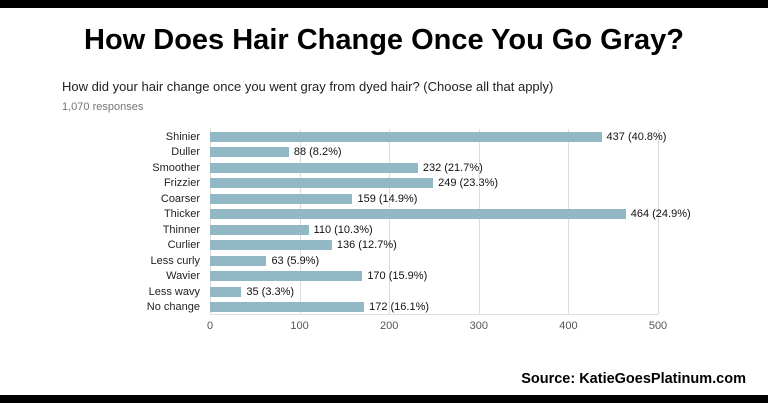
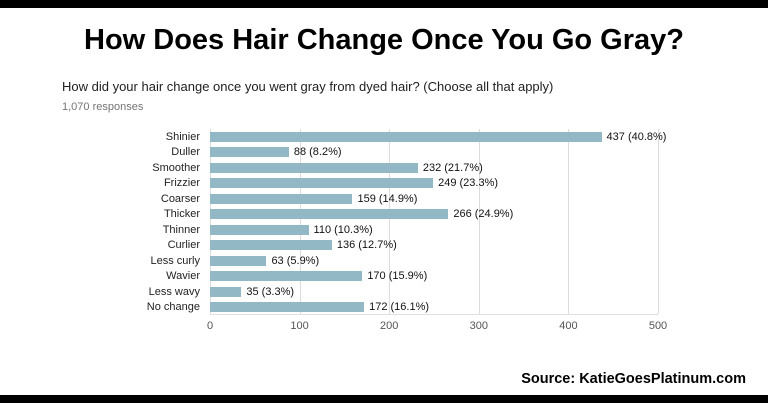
Thicker: 464 -> 266
